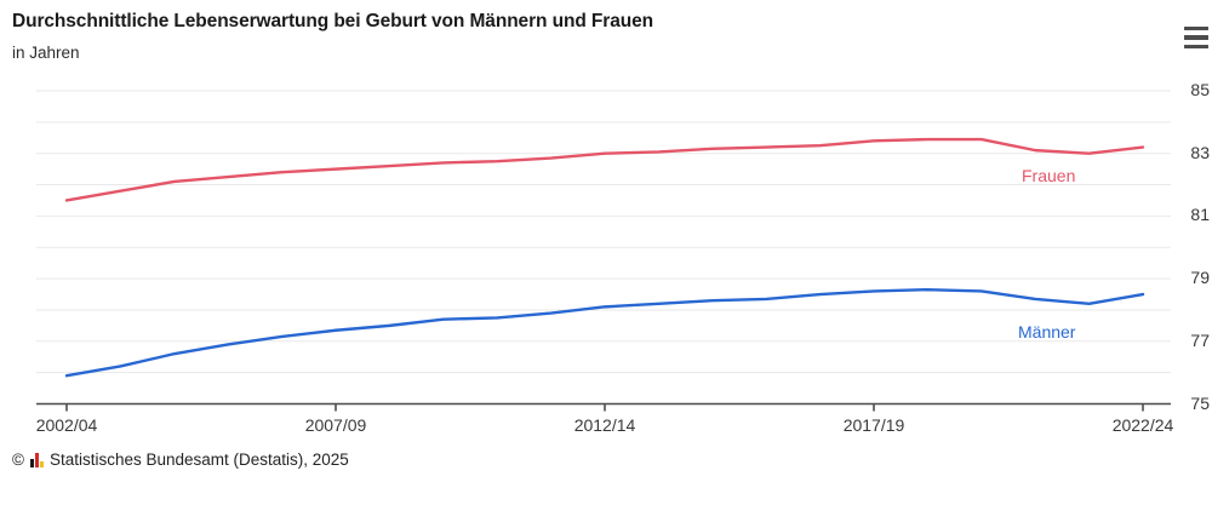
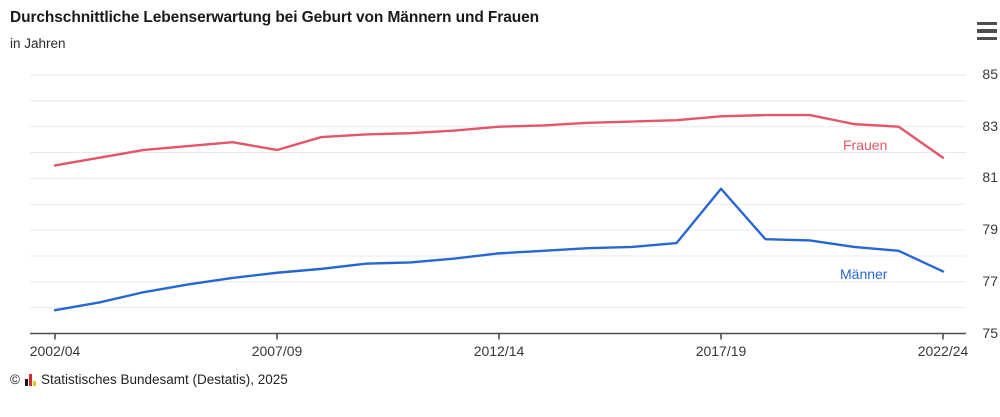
Frauen/2007/09: 82.5 -> 82.1
Männer/2017/19: 78.6 -> 80.6
Frauen/2022/24: 83.2 -> 81.8
Männer/2022/24: 78.5 -> 77.4
